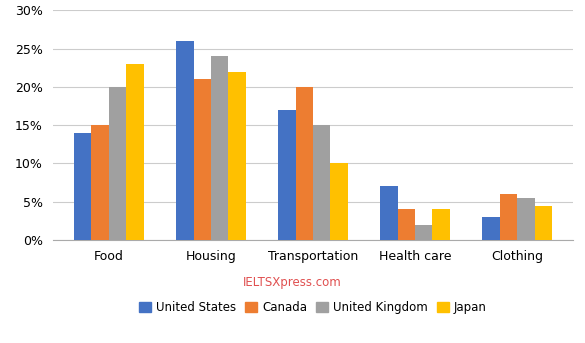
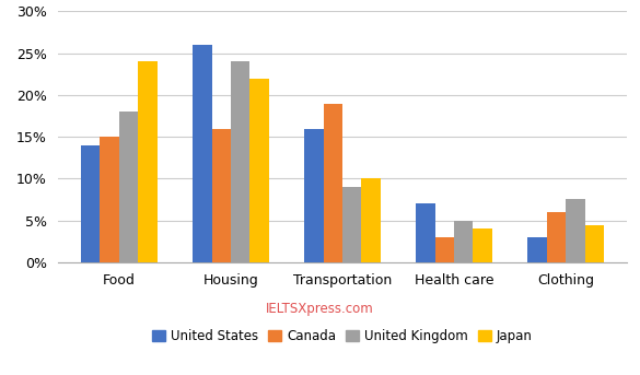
United Kingdom/Food: 20.0% -> 18.0%
Japan/Food: 23.0% -> 24.0%
Canada/Housing: 21% -> 16%
United States/Transportation: 17% -> 16%
Canada/Transportation: 20% -> 19%
United Kingdom/Transportation: 15.0% -> 9.0%
Canada/Health care: 4% -> 3%
United Kingdom/Health care: 2.0% -> 5.0%
United Kingdom/Clothing: 5.5% -> 7.6%
